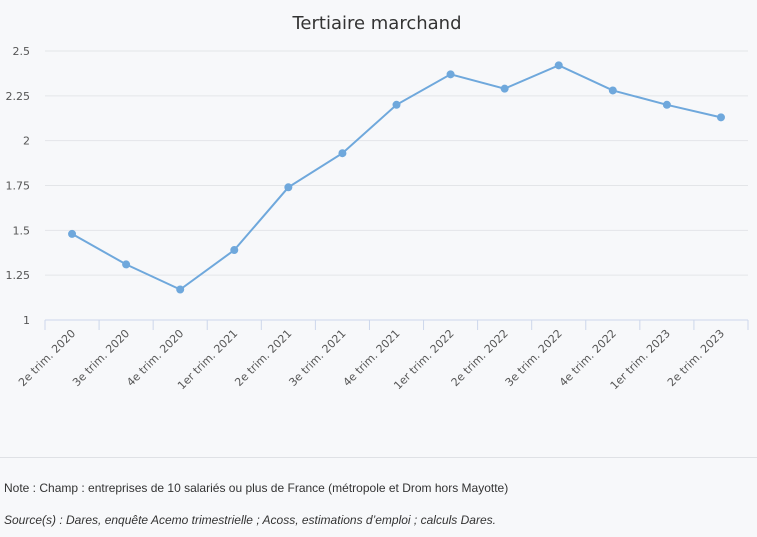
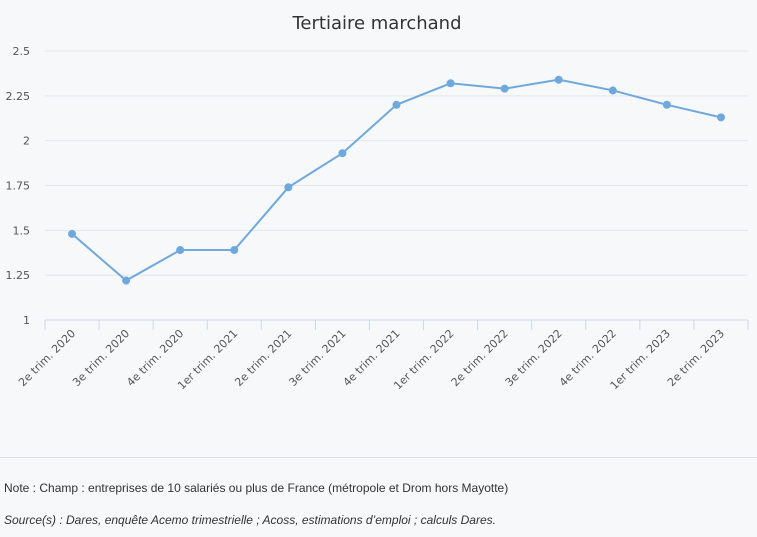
3e trim. 2020: 1.31 -> 1.22
4e trim. 2020: 1.17 -> 1.39
1er trim. 2022: 2.37 -> 2.32
3e trim. 2022: 2.42 -> 2.34
